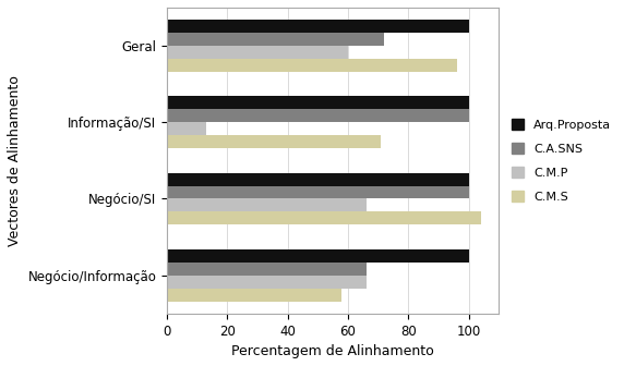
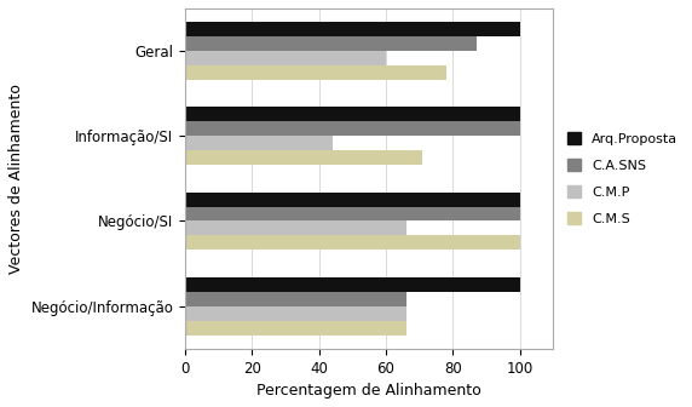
C.A.SNS/Geral: 72 -> 87
C.M.S/Geral: 96 -> 78
C.M.P/Informação/SI: 13 -> 44
C.M.S/Negócio/SI: 104 -> 100
C.M.S/Negócio/Informação: 58 -> 66
